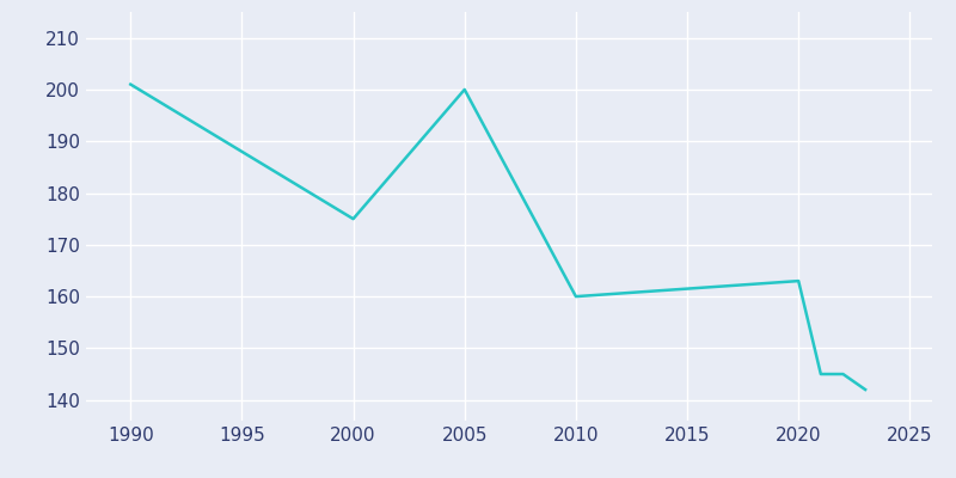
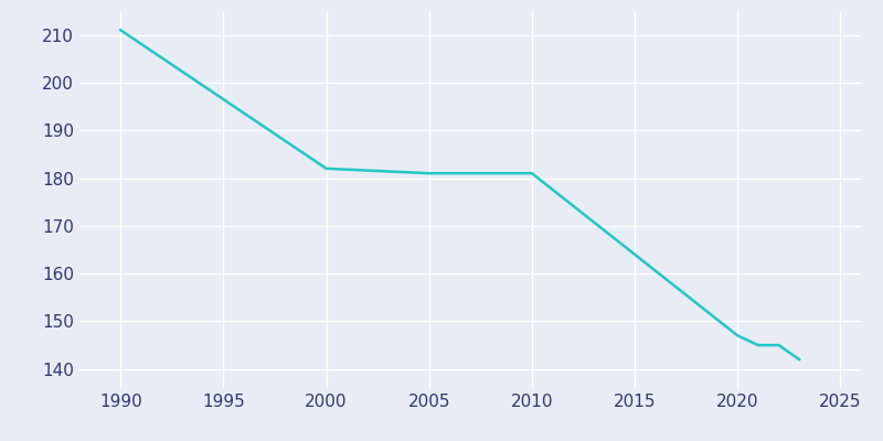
1990: 201 -> 211
2000: 175 -> 182
2005: 200 -> 181
2010: 160 -> 181
2020: 163 -> 147
